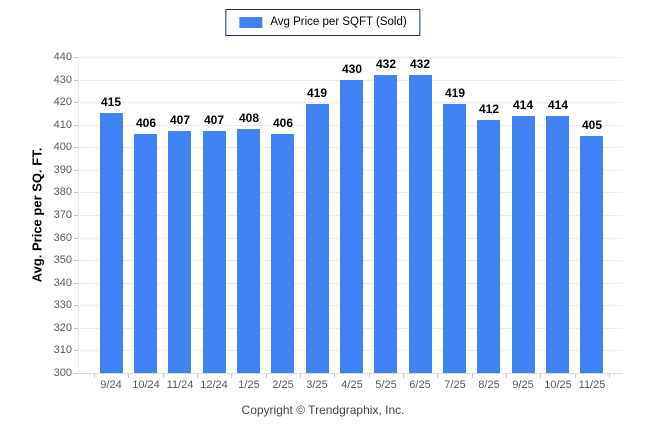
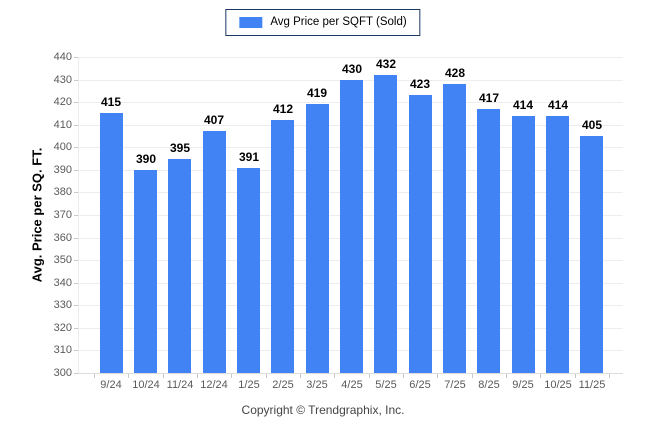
10/24: 406 -> 390
11/24: 407 -> 395
1/25: 408 -> 391
2/25: 406 -> 412
6/25: 432 -> 423
7/25: 419 -> 428
8/25: 412 -> 417
